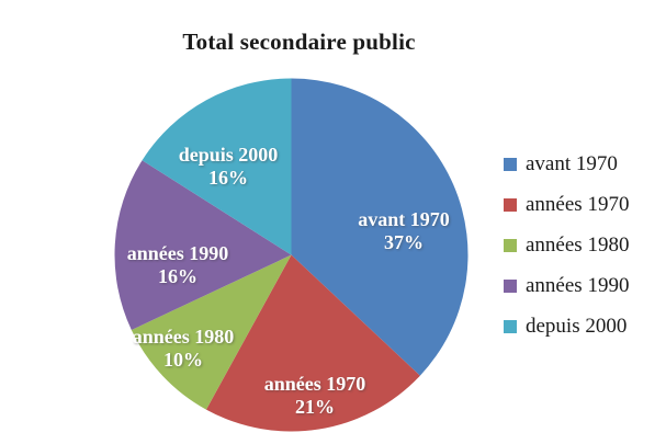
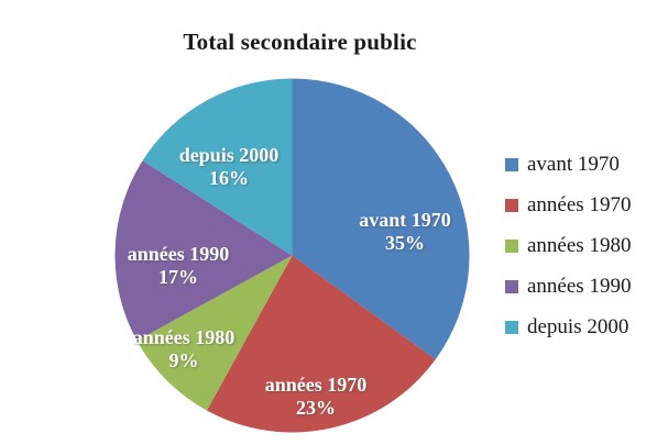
avant 1970: 37% -> 35%
années 1970: 21% -> 23%
années 1980: 10% -> 9%
années 1990: 16% -> 17%
